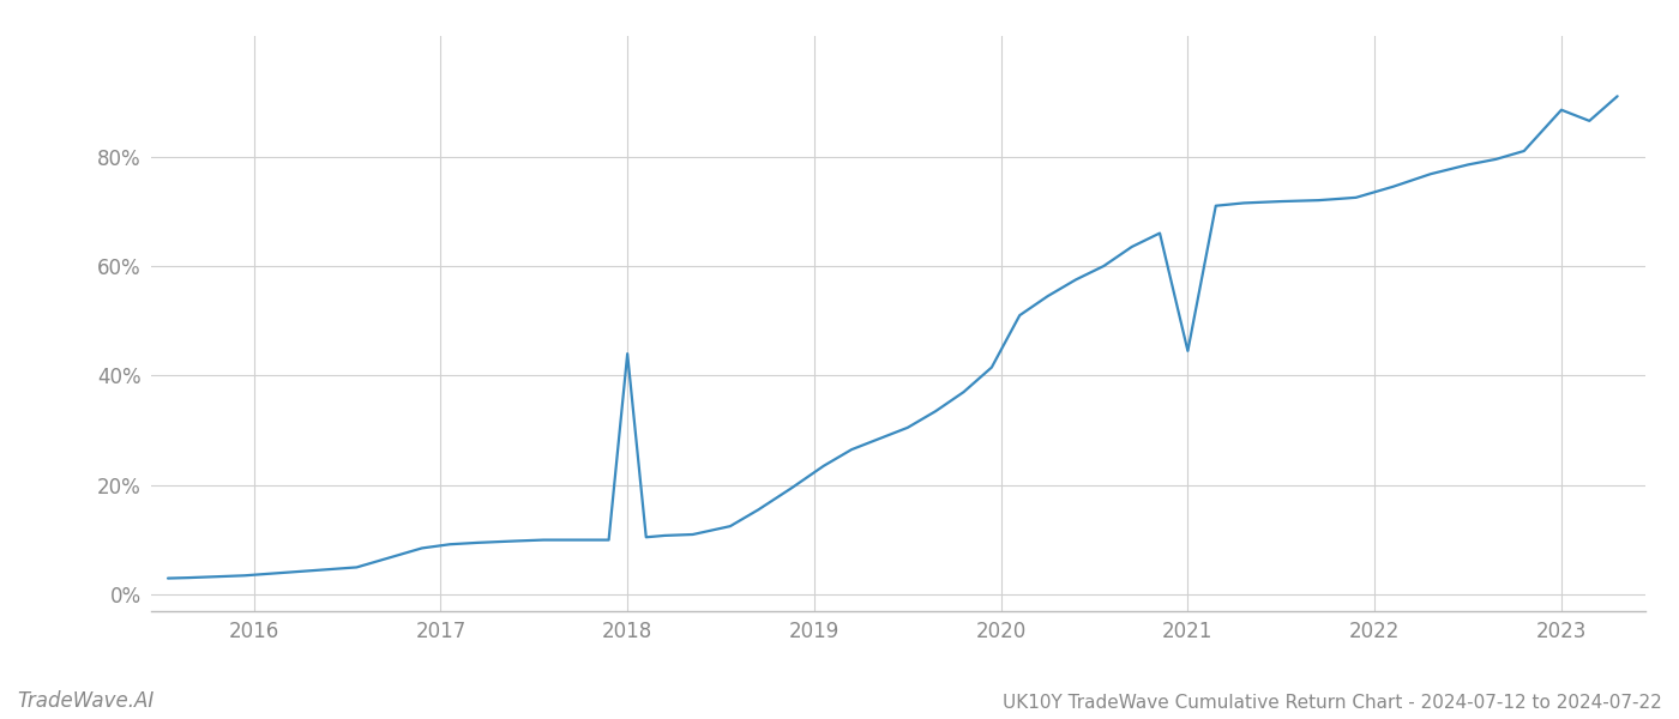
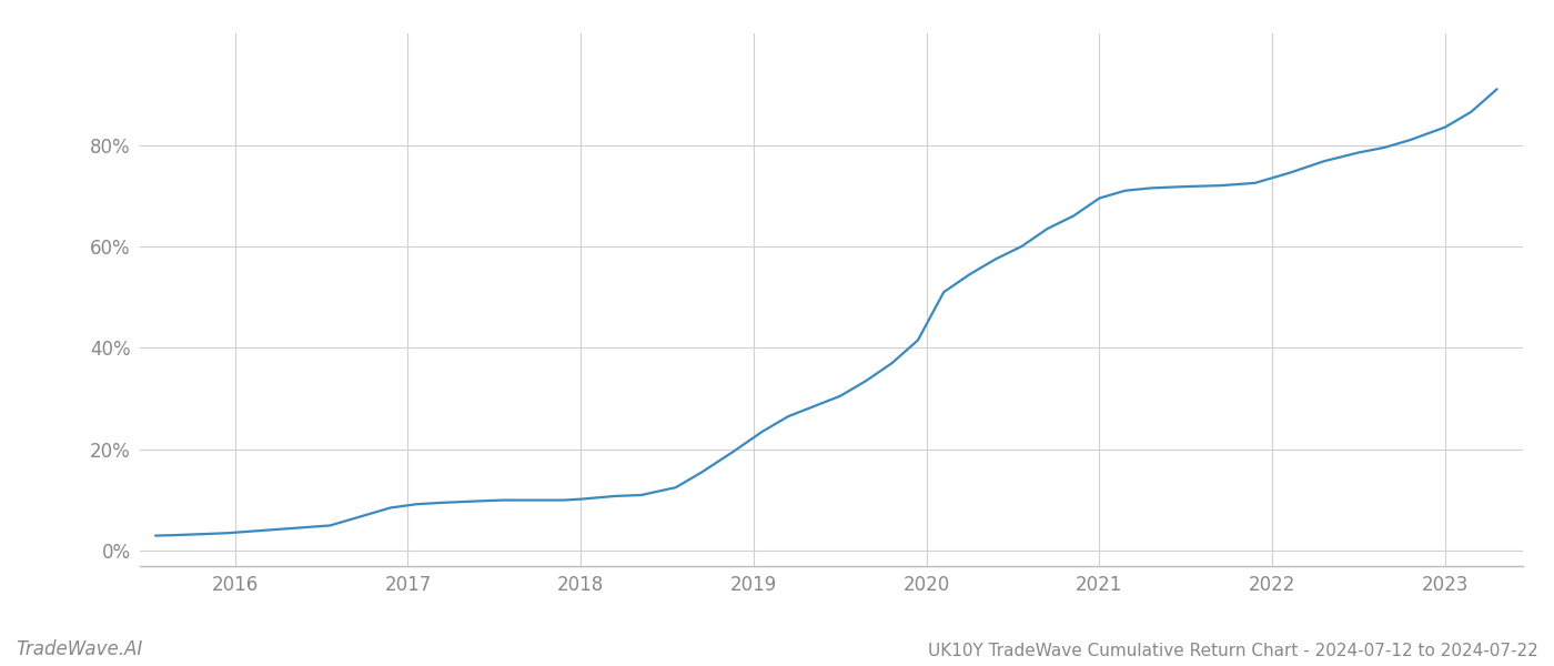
2018: 44.0% -> 10.2%
2021: 44.5% -> 69.5%
2023: 88.5% -> 83.5%
